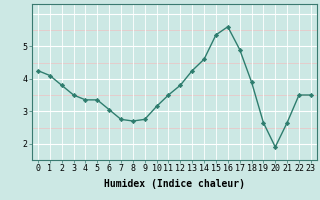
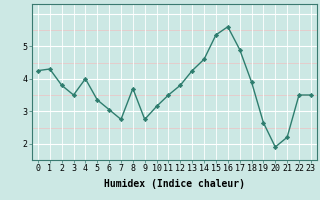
1: 4.10 -> 4.30
4: 3.35 -> 4.00
8: 2.70 -> 3.70
21: 2.65 -> 2.20
